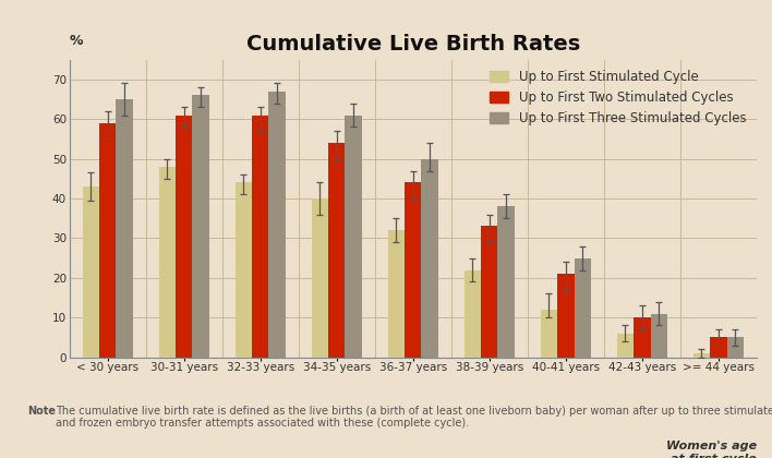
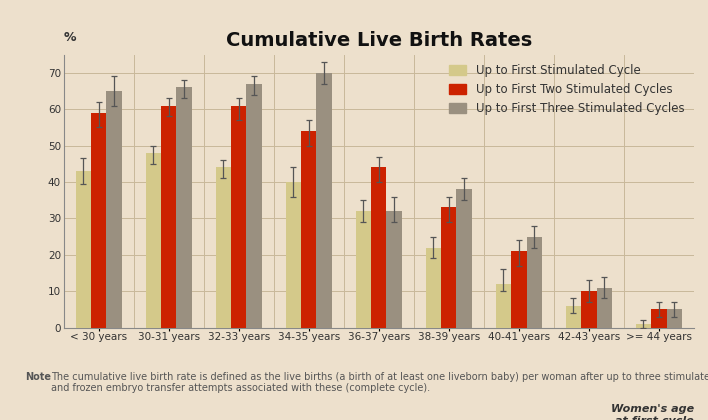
Up to First Three Stimulated Cycles/34-35 years: 61 -> 70
Up to First Three Stimulated Cycles/36-37 years: 50 -> 32
